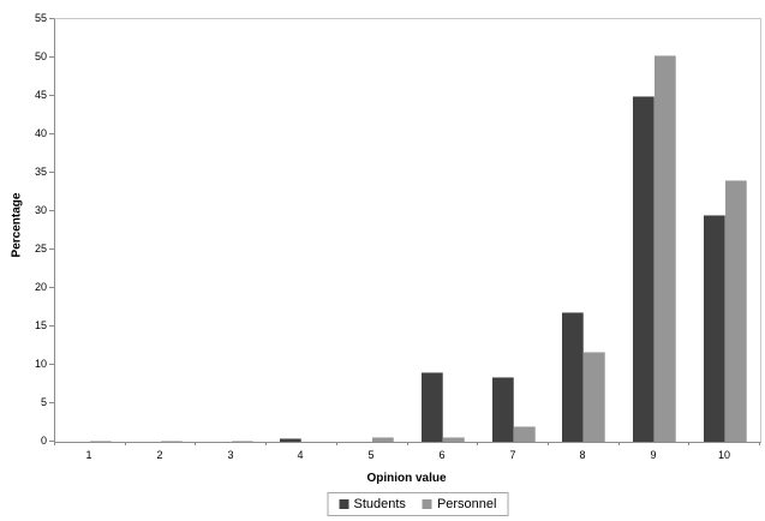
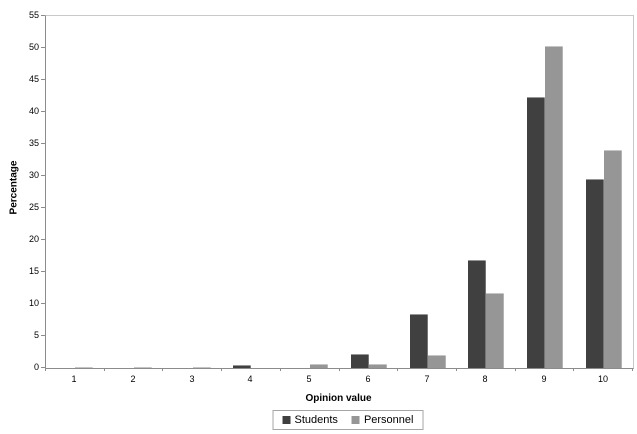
Students/6: 9 -> 2
Students/9: 45 -> 42
